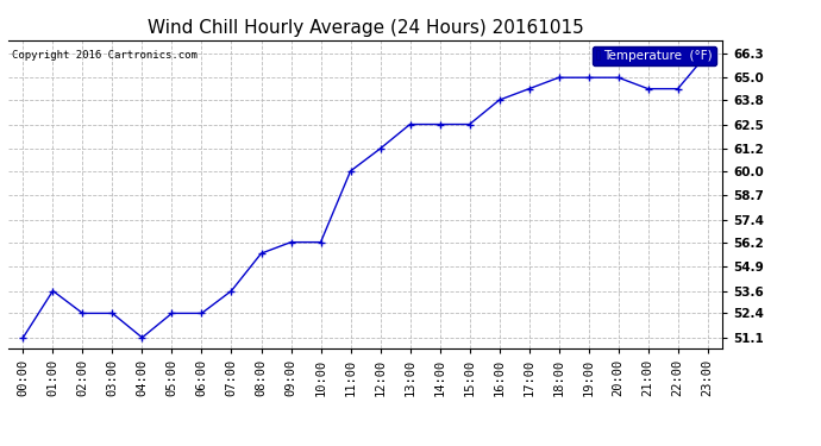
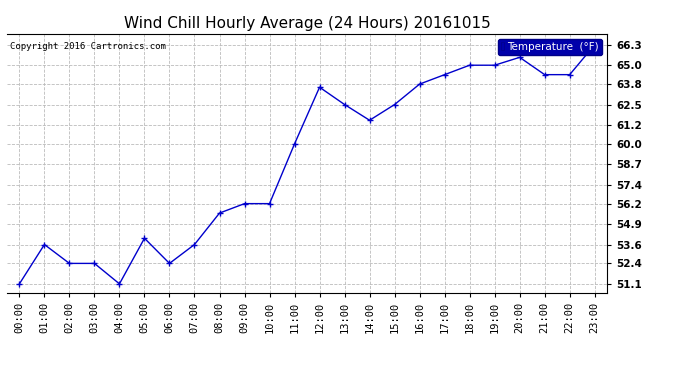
05:00: 52.4 -> 54.0
12:00: 61.2 -> 63.6
14:00: 62.5 -> 61.5
20:00: 65.0 -> 65.5
